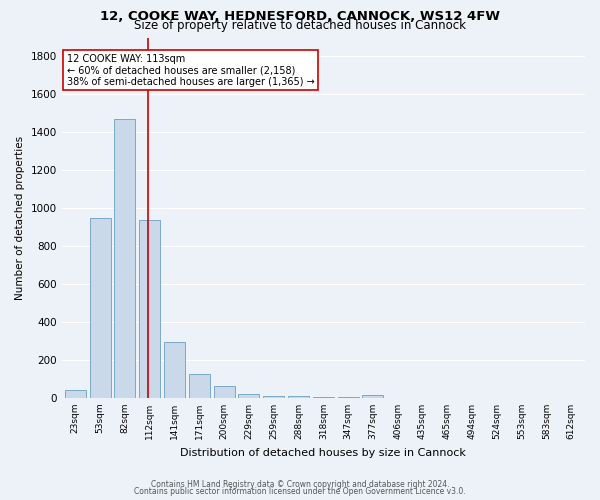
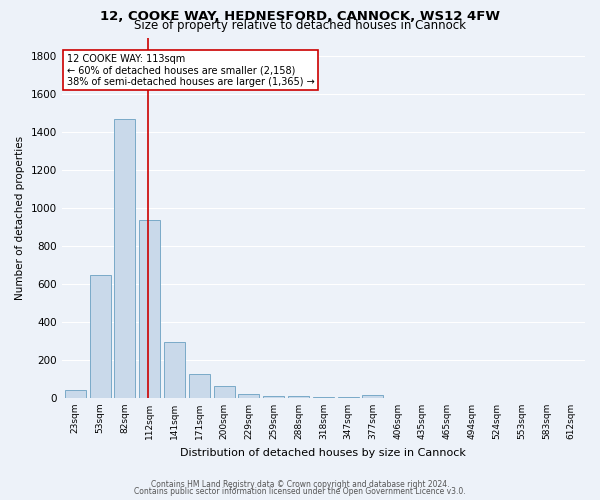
53sqm: 950 -> 650
